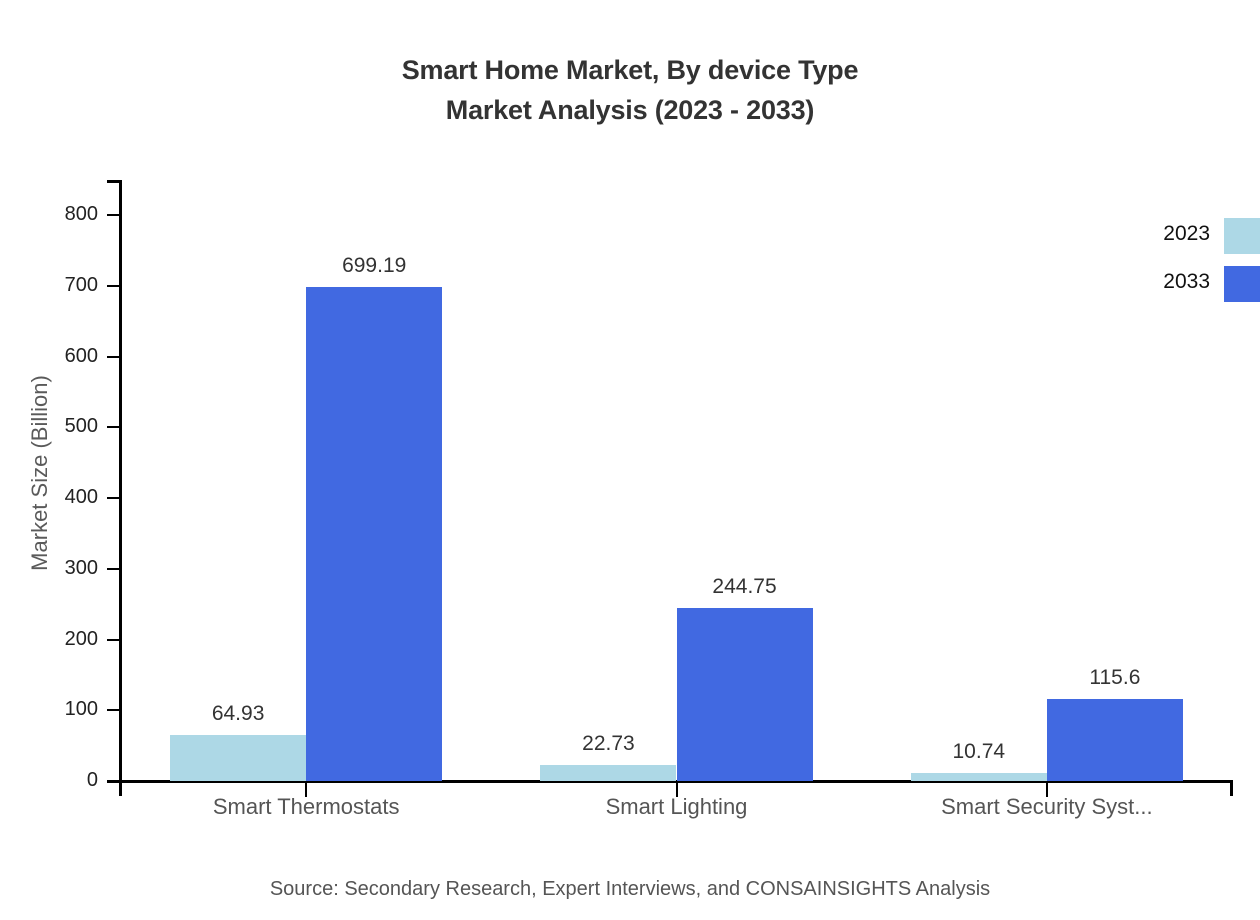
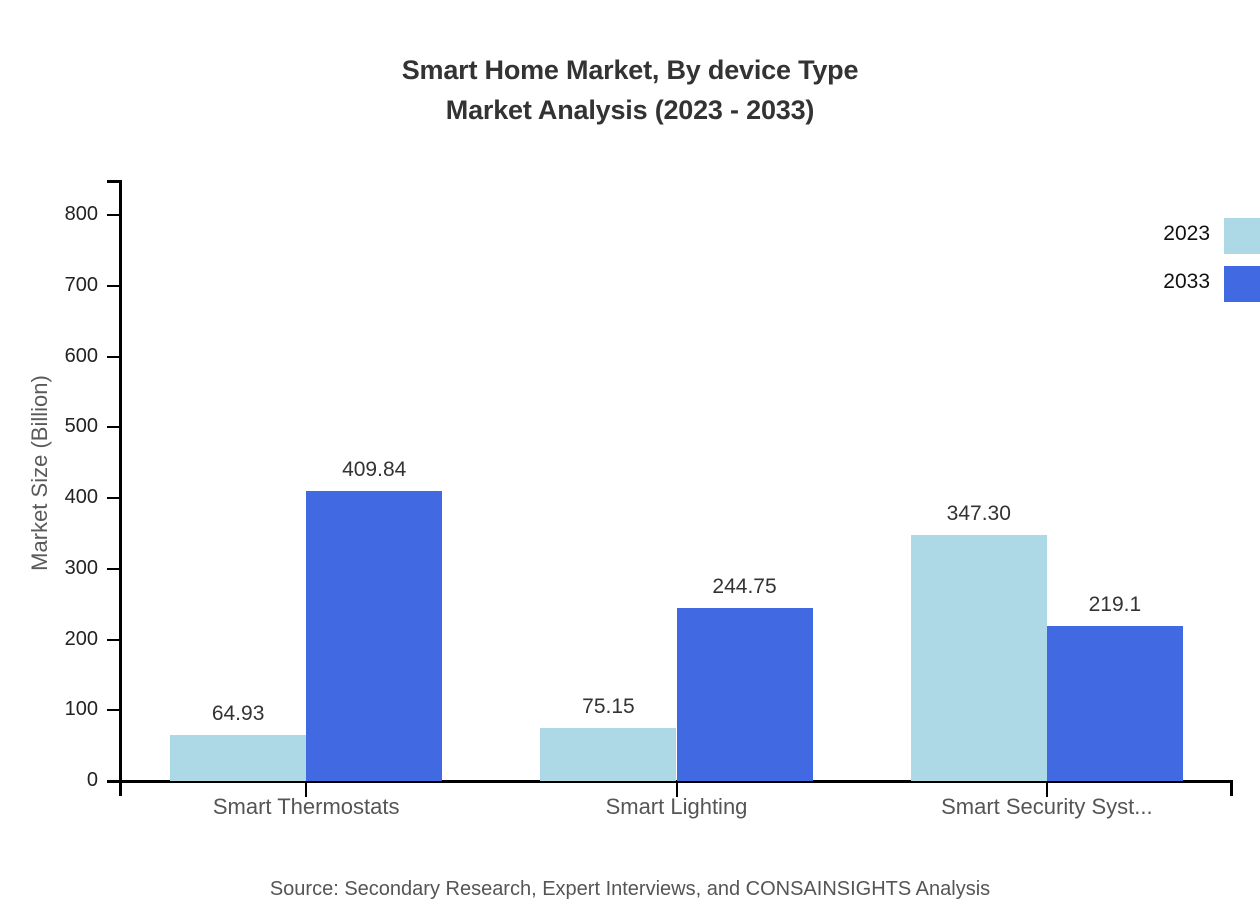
2033/Smart Thermostats: 699.19 -> 409.84
2023/Smart Lighting: 22.73 -> 75.15
2023/Smart Security Syst...: 10.74 -> 347.30
2033/Smart Security Syst...: 115.6 -> 219.1
